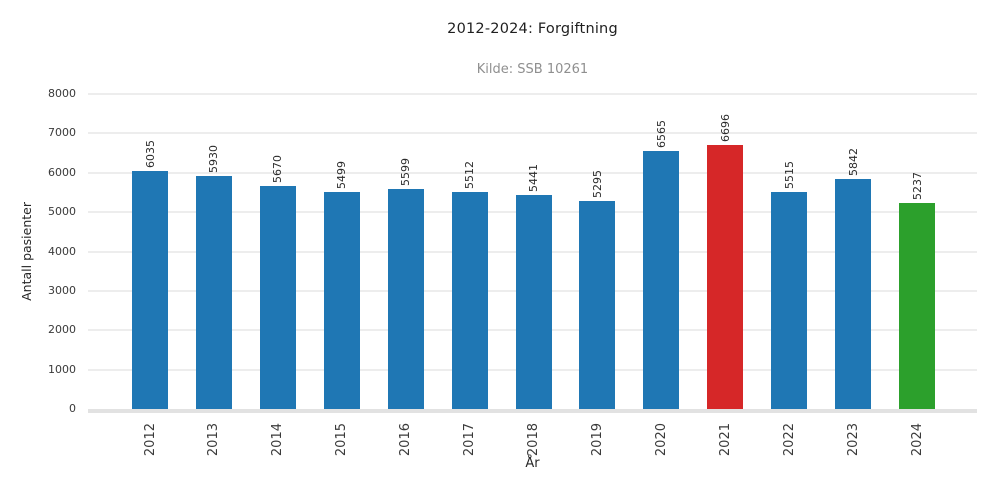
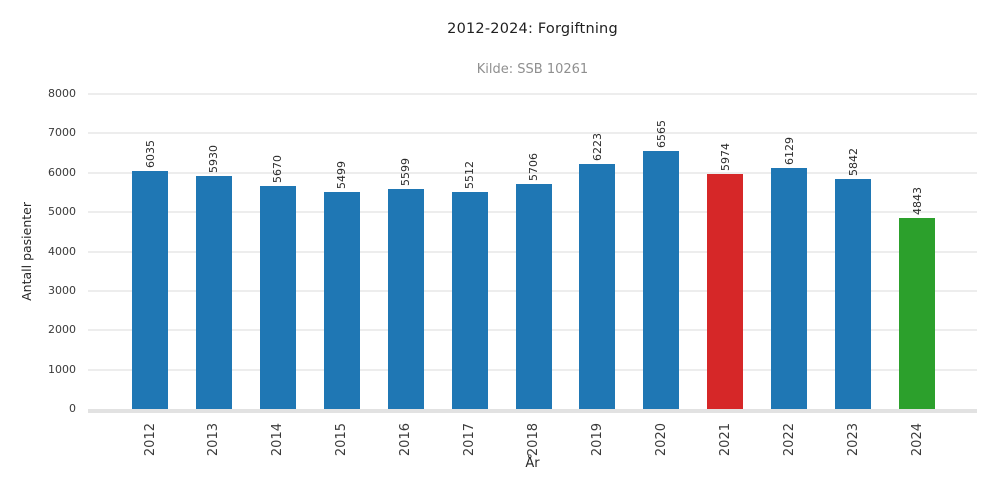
2018: 5441 -> 5706
2019: 5295 -> 6223
2021: 6696 -> 5974
2022: 5515 -> 6129
2024: 5237 -> 4843
